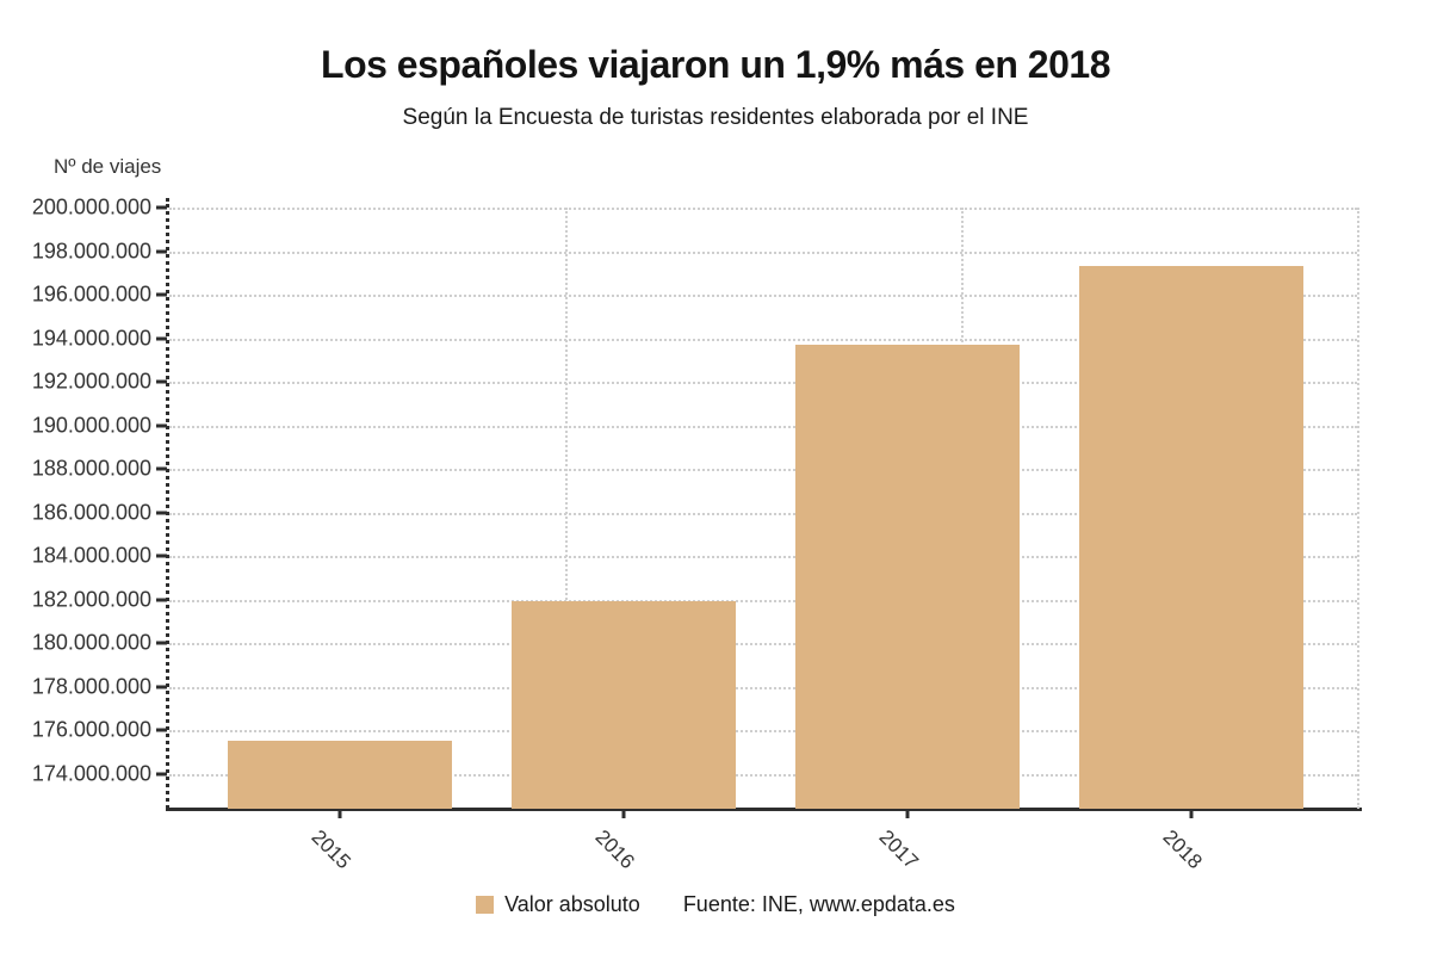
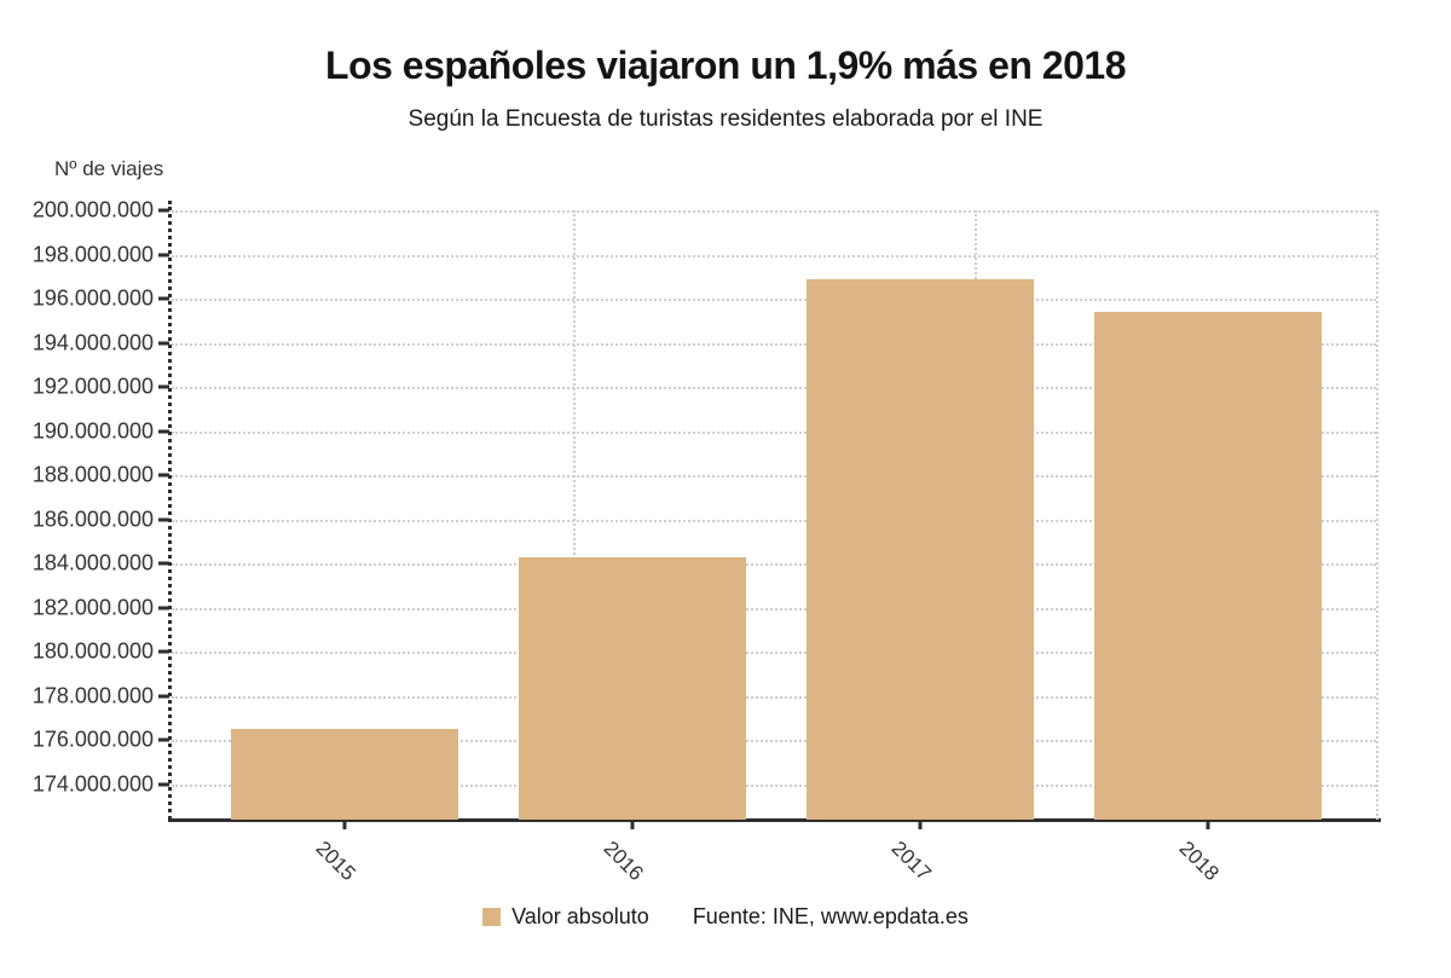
2015: 175500000 -> 176500000
2016: 182000000 -> 184300000
2017: 193700000 -> 196900000
2018: 197300000 -> 195400000
